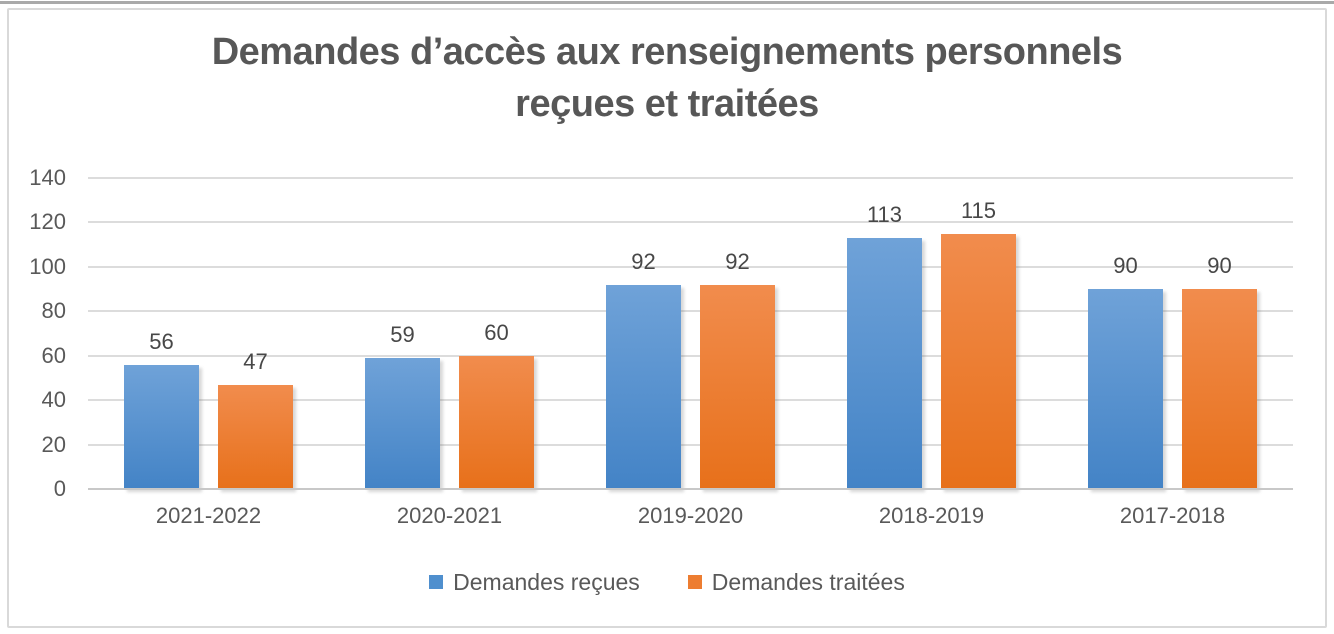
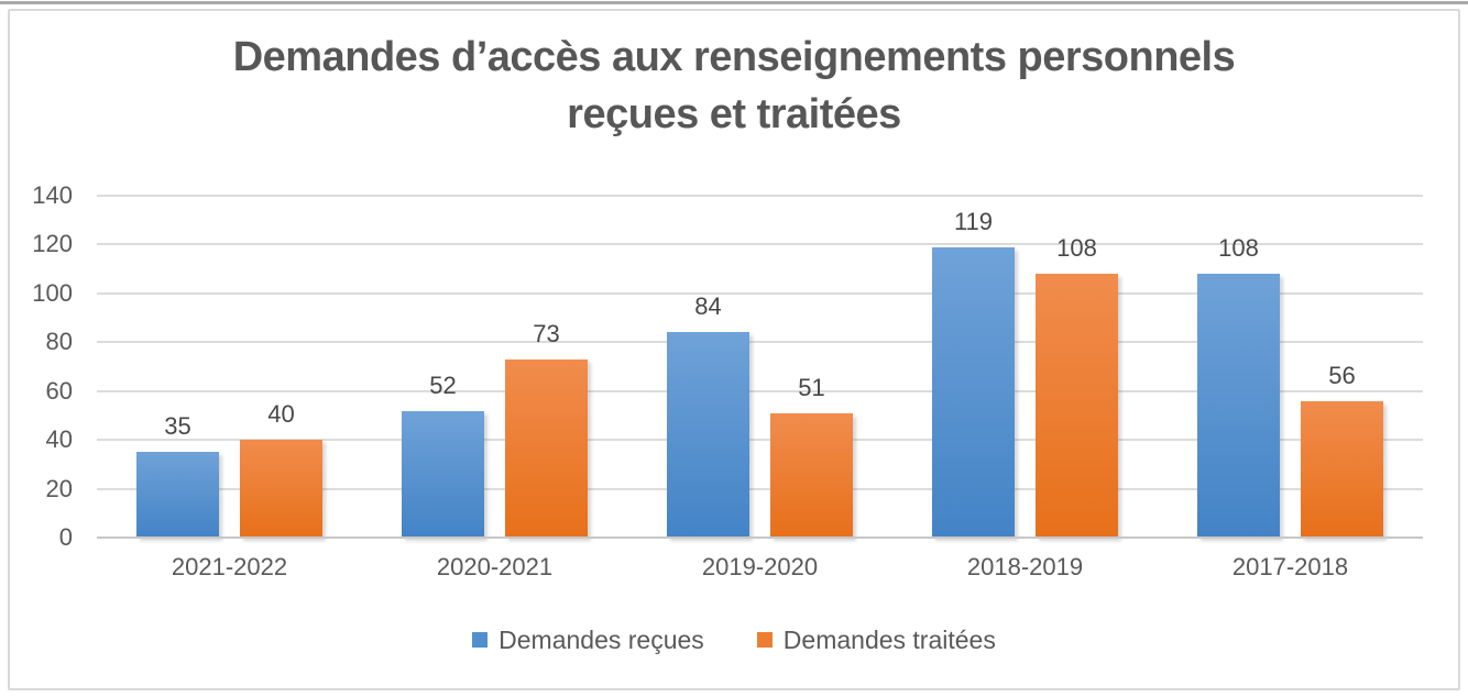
Demandes reçues/2021-2022: 56 -> 35
Demandes traitées/2021-2022: 47 -> 40
Demandes reçues/2020-2021: 59 -> 52
Demandes traitées/2020-2021: 60 -> 73
Demandes reçues/2019-2020: 92 -> 84
Demandes traitées/2019-2020: 92 -> 51
Demandes reçues/2018-2019: 113 -> 119
Demandes traitées/2018-2019: 115 -> 108
Demandes reçues/2017-2018: 90 -> 108
Demandes traitées/2017-2018: 90 -> 56
